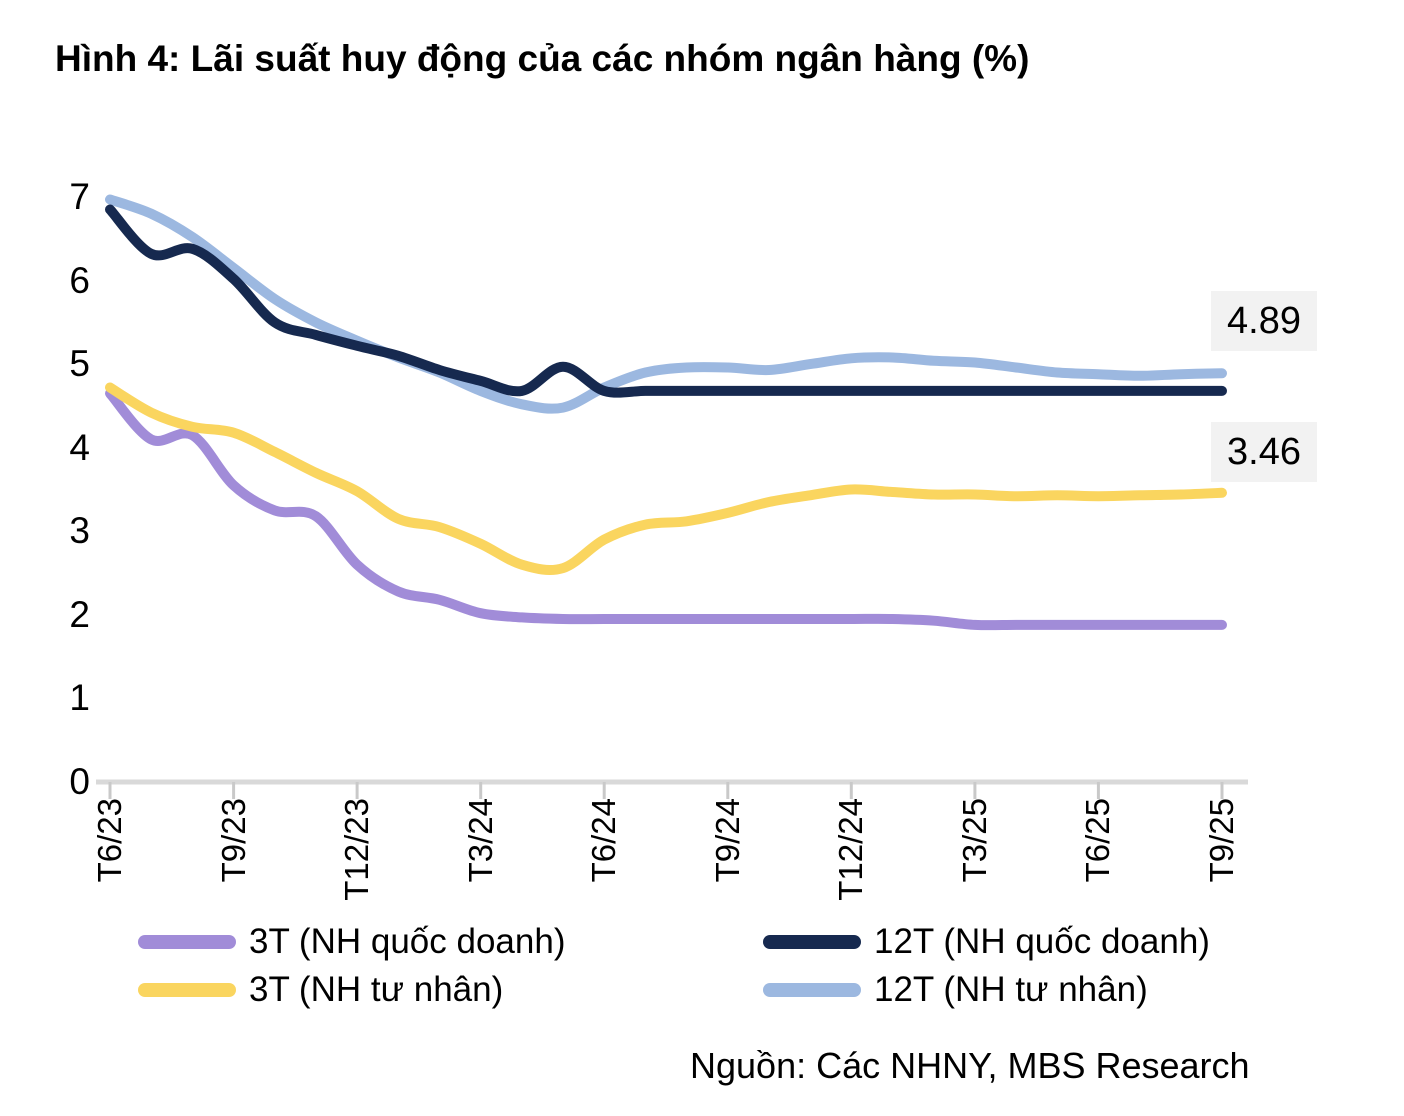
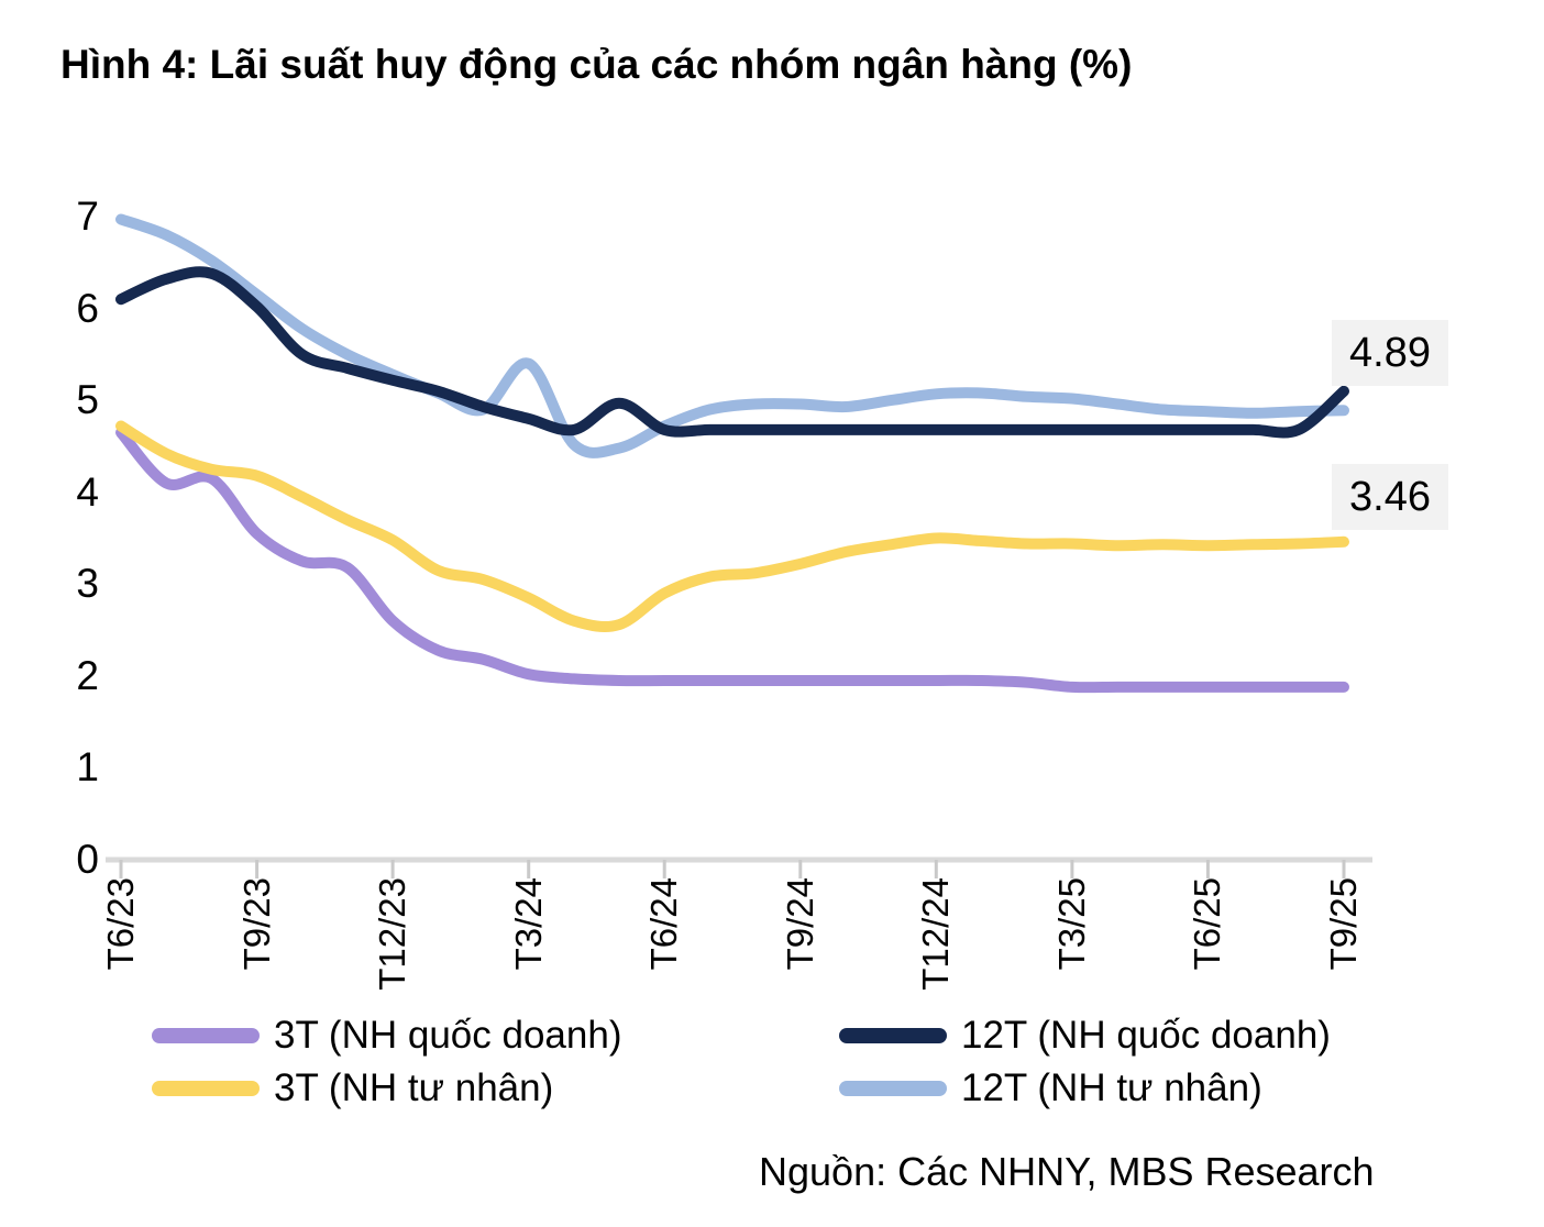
12T (NH quốc doanh)/T6/23: 6.8 -> 6.1
12T (NH tư nhân)/T3/24: 4.7 -> 5.4
12T (NH quốc doanh)/T9/25: 4.7 -> 5.1
